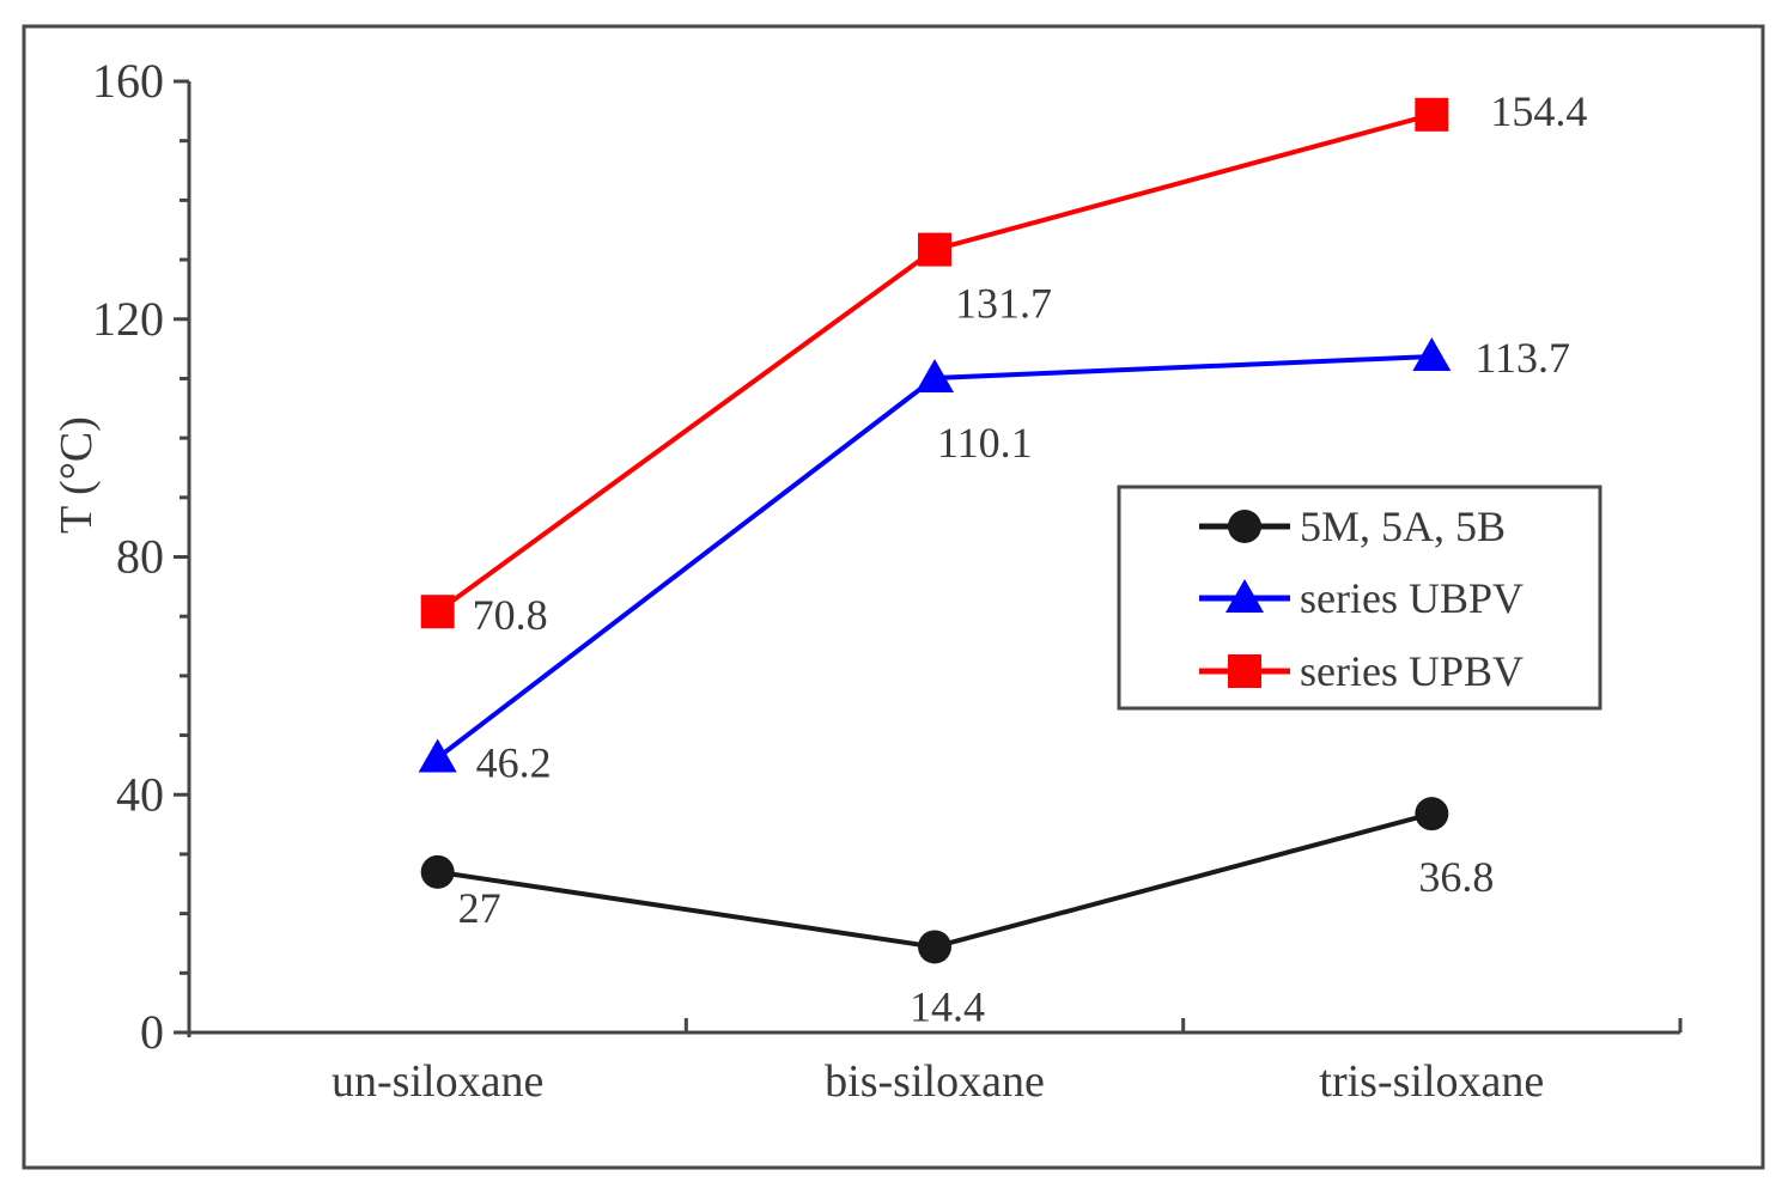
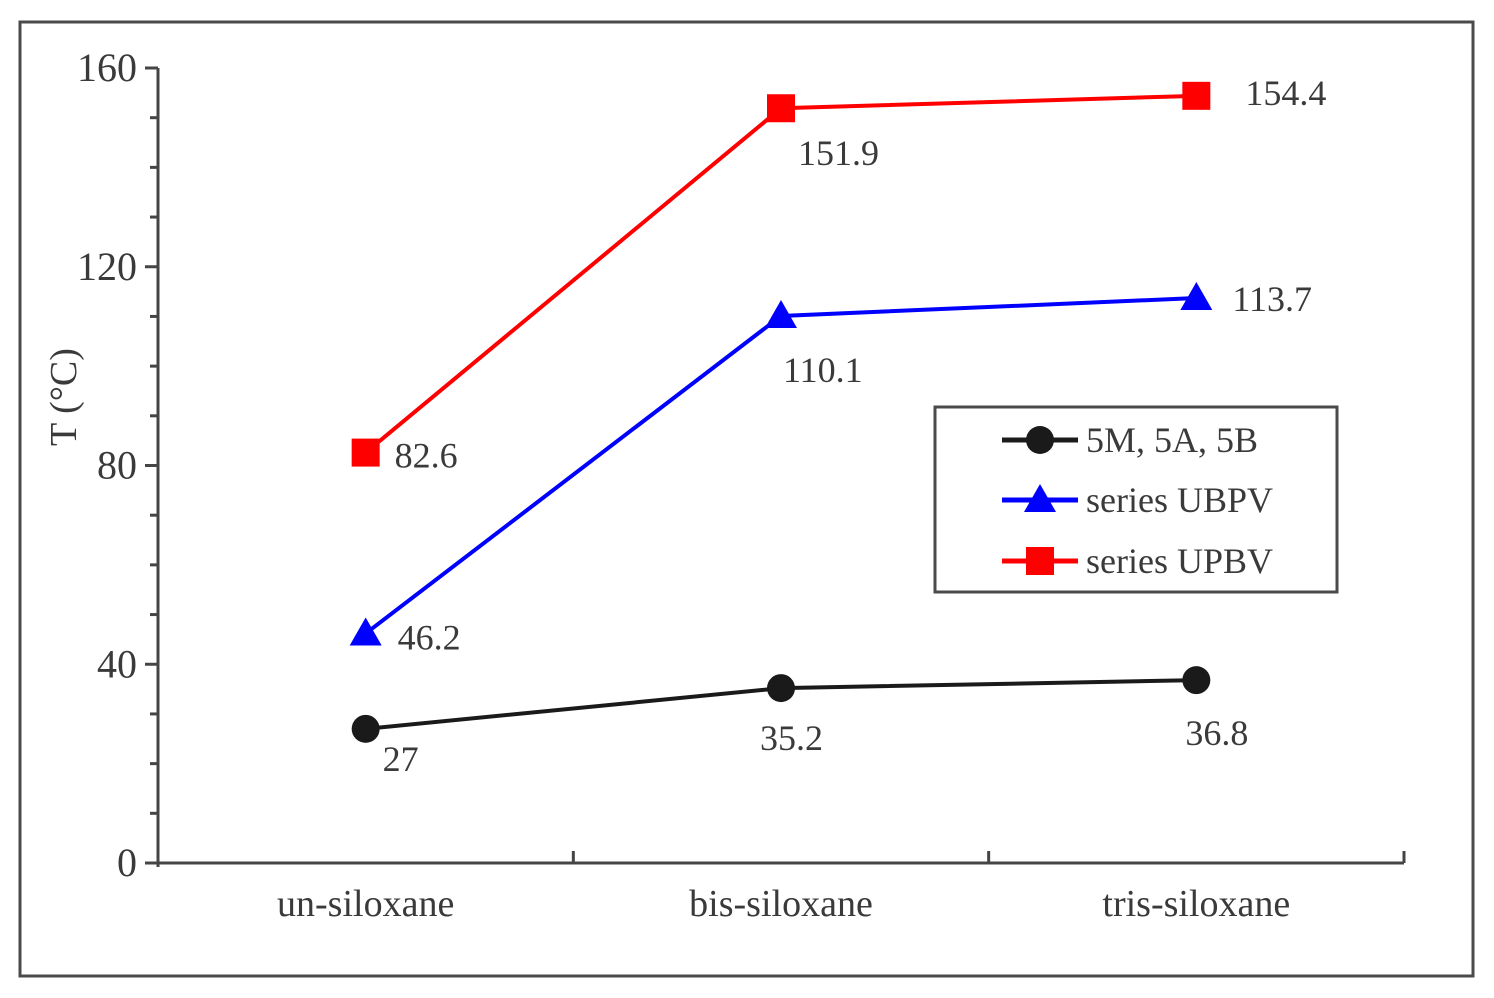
series UPBV/un-siloxane: 70.8 -> 82.6
5M, 5A, 5B/bis-siloxane: 14.4 -> 35.2
series UPBV/bis-siloxane: 131.7 -> 151.9
